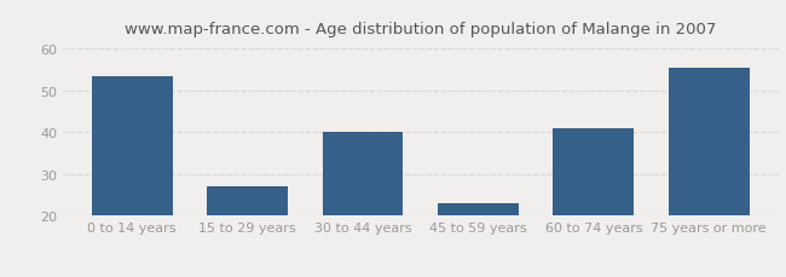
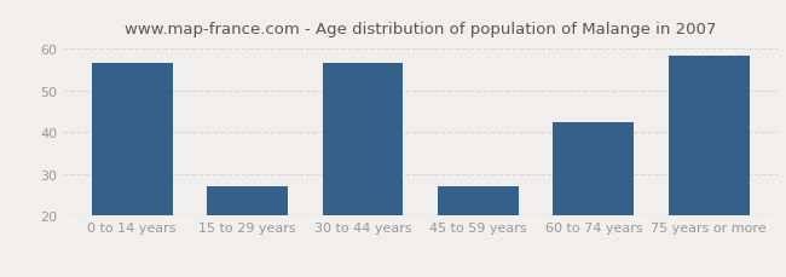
0 to 14 years: 53.5 -> 56.5
30 to 44 years: 40.0 -> 56.5
45 to 59 years: 23.0 -> 27.0
60 to 74 years: 41.0 -> 42.5
75 years or more: 55.5 -> 58.5
